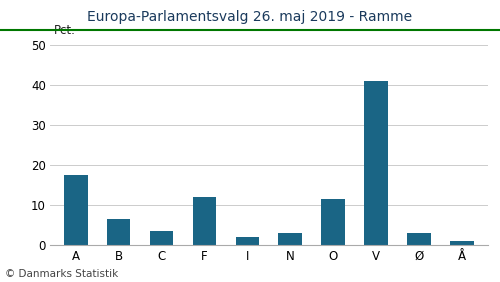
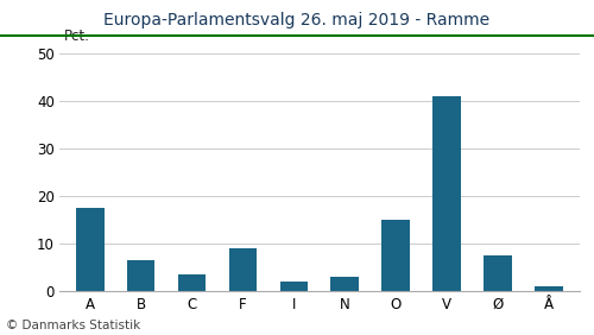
F: 12.0 -> 9.0
O: 11.5 -> 15.0
Ø: 3.0 -> 7.5
